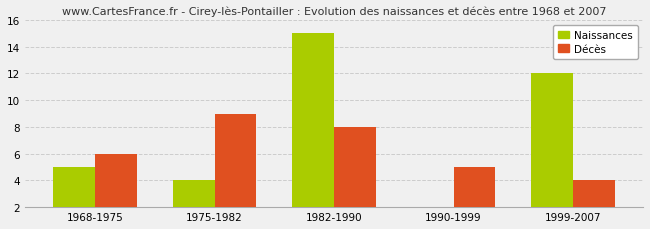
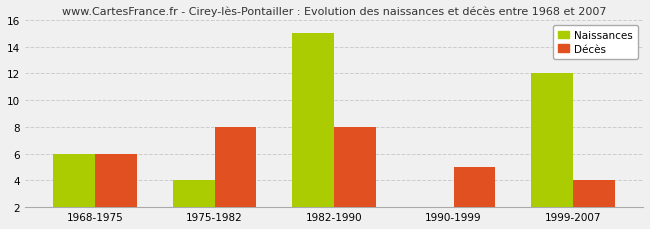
Naissances/1968-1975: 5 -> 6
Décès/1975-1982: 9 -> 8
